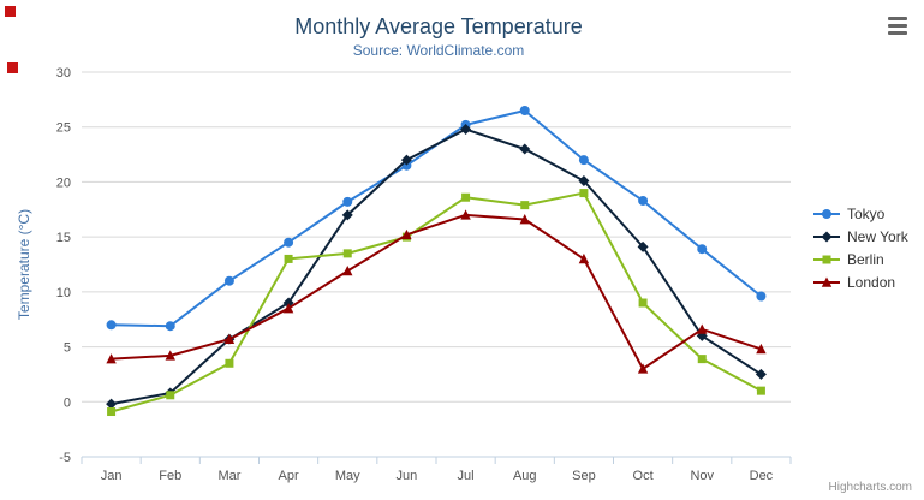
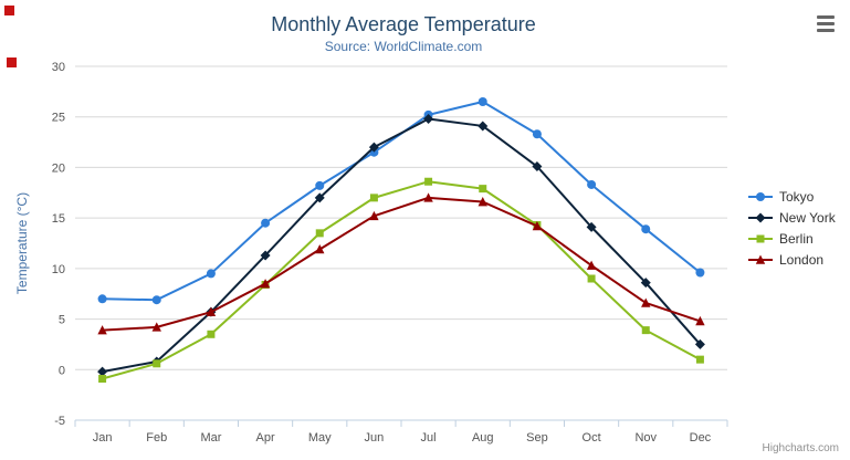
Tokyo/Mar: 11 -> 10
New York/Apr: 9 -> 11
Berlin/Apr: 13 -> 8
Berlin/Jun: 15 -> 17
New York/Aug: 23 -> 24
Tokyo/Sep: 22 -> 23
Berlin/Sep: 19 -> 14
London/Sep: 13 -> 14
London/Oct: 3 -> 10
New York/Nov: 6 -> 9
